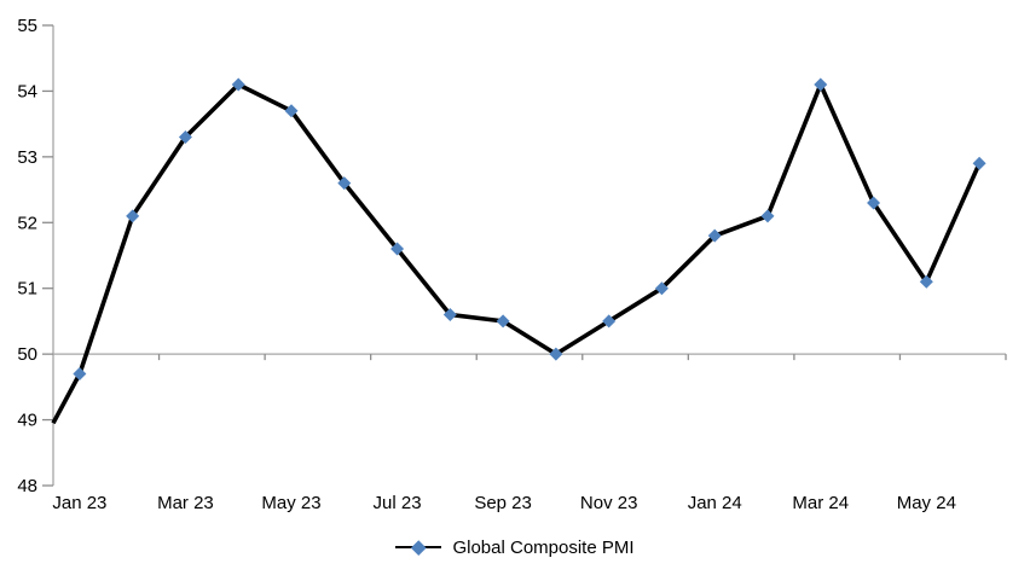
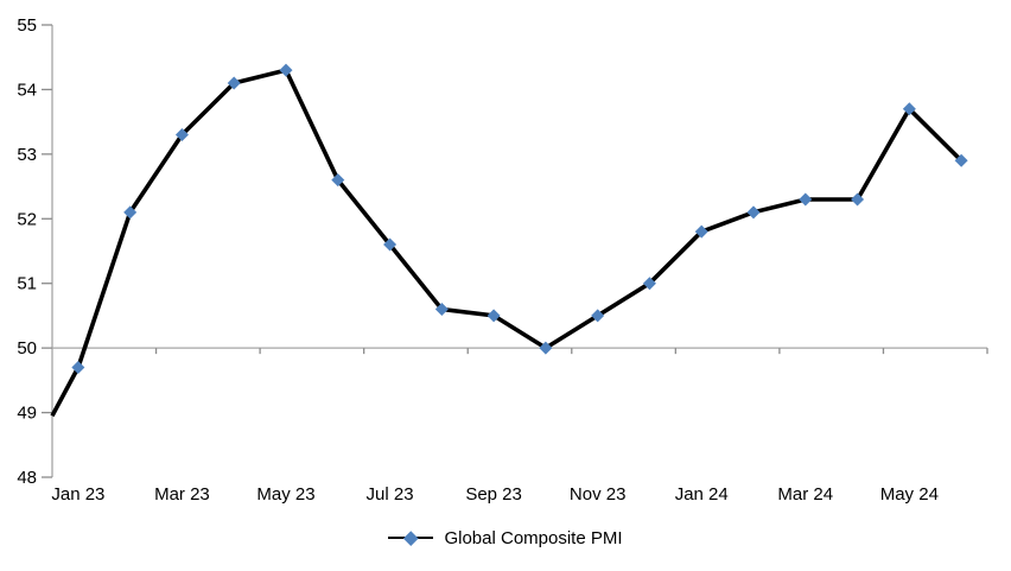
May 23: 53.7 -> 54.3
Mar 24: 54.1 -> 52.3
May 24: 51.1 -> 53.7
